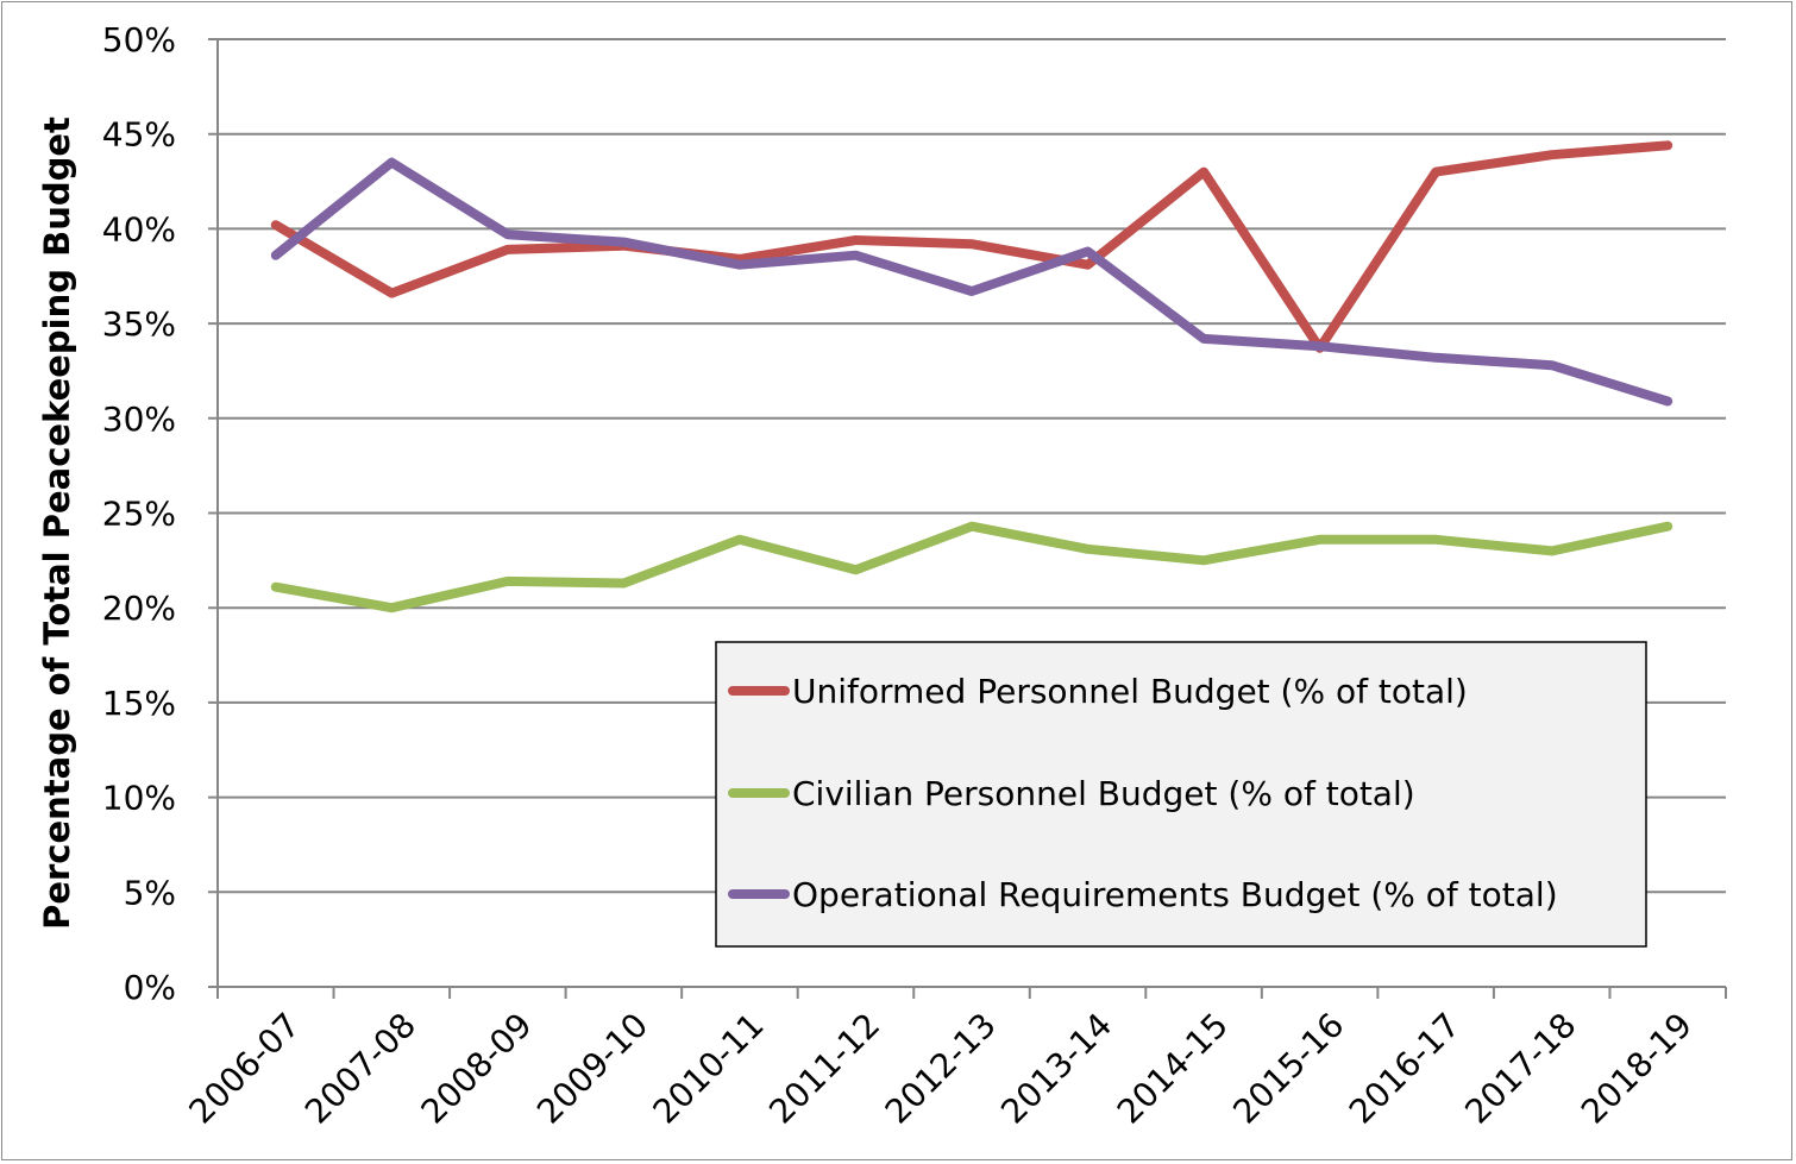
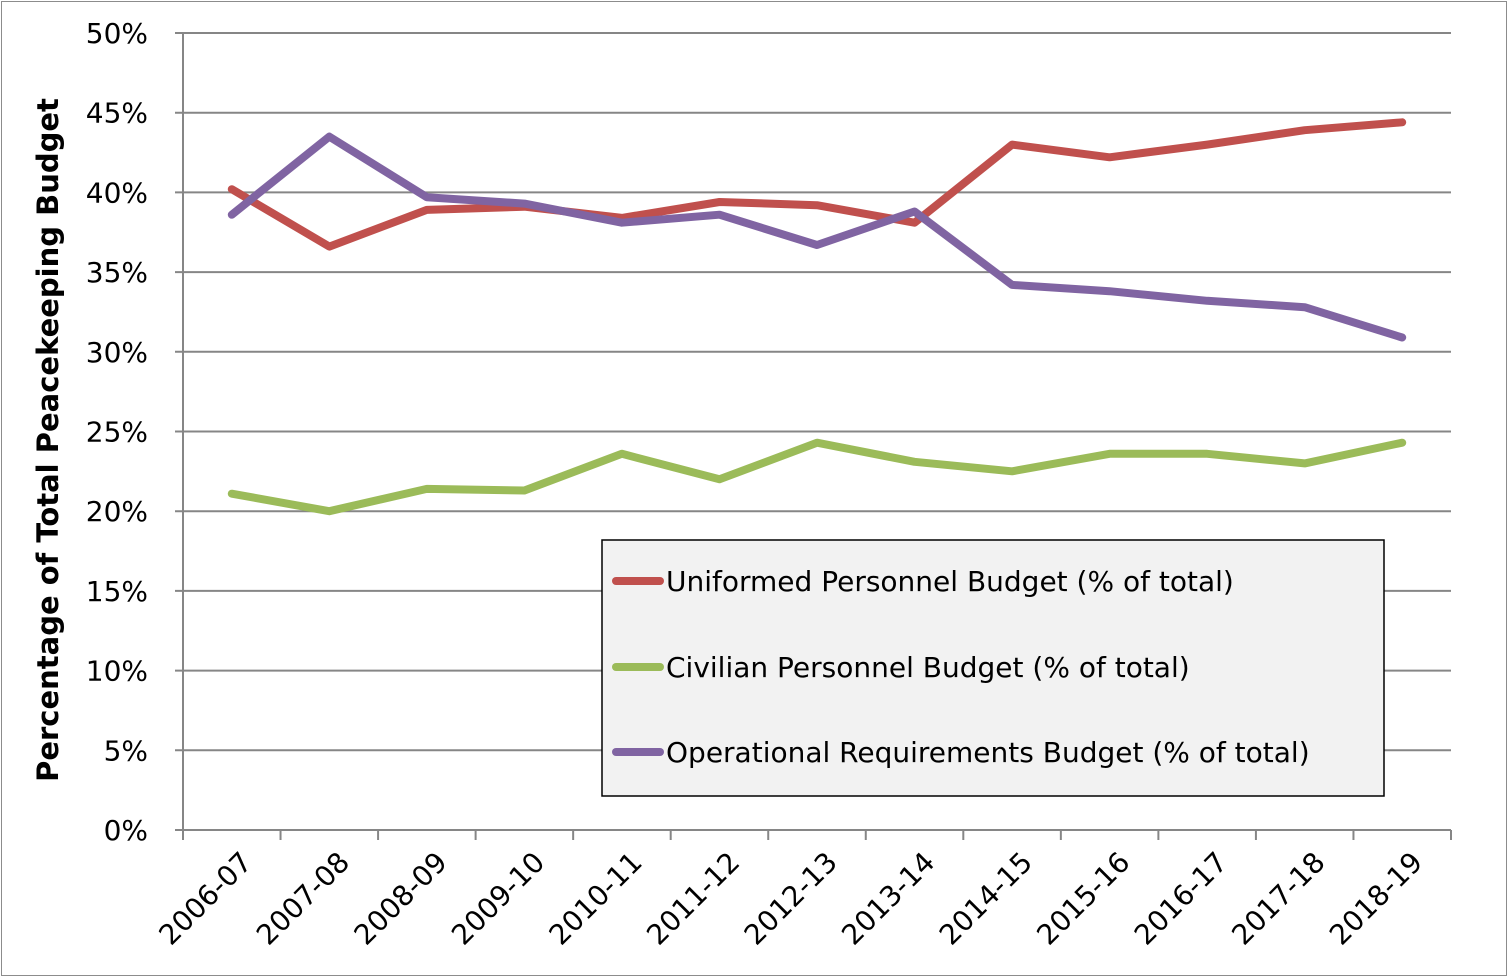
Uniformed Personnel Budget (% of total)/2015-16: 33.7% -> 42.2%
